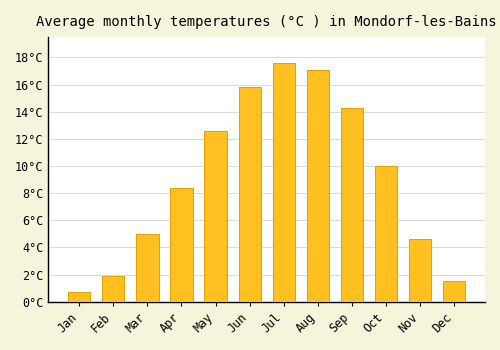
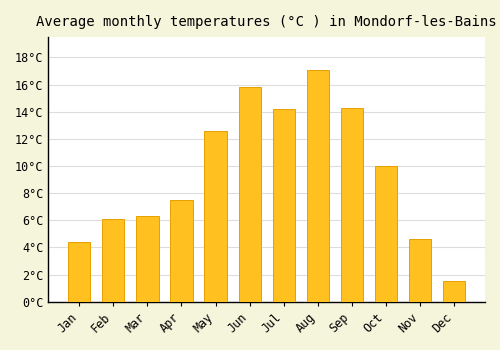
Jan: 0.7°C -> 4.4°C
Feb: 1.9°C -> 6.1°C
Mar: 5.0°C -> 6.3°C
Apr: 8.4°C -> 7.5°C
Jul: 17.6°C -> 14.2°C
